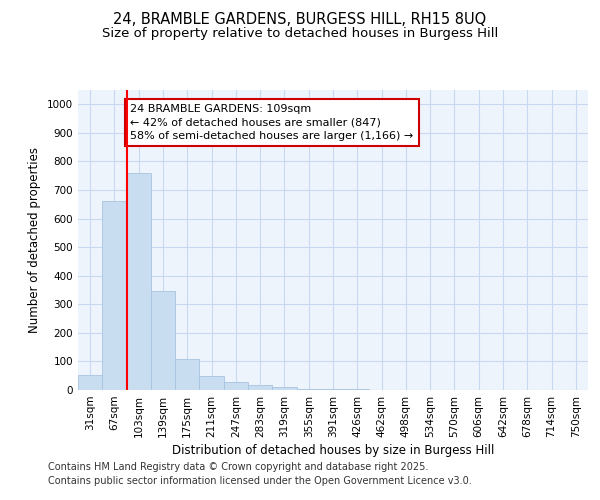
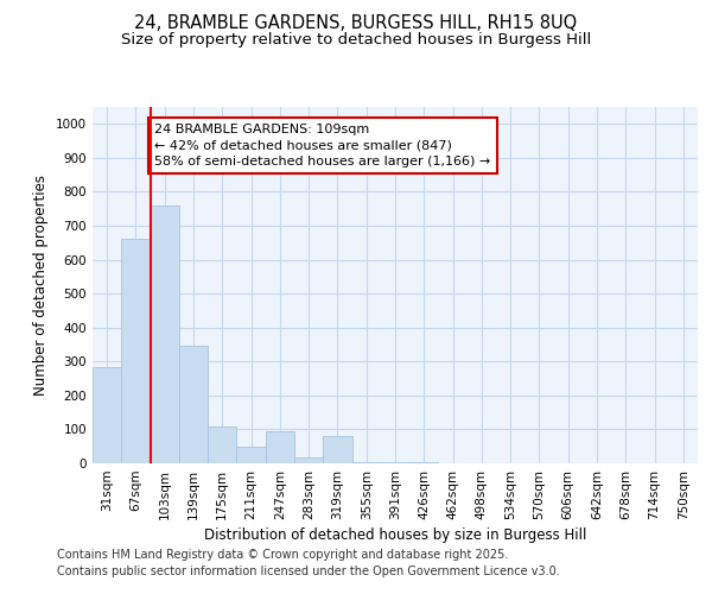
31sqm: 52 -> 285
247sqm: 28 -> 95
319sqm: 12 -> 80
